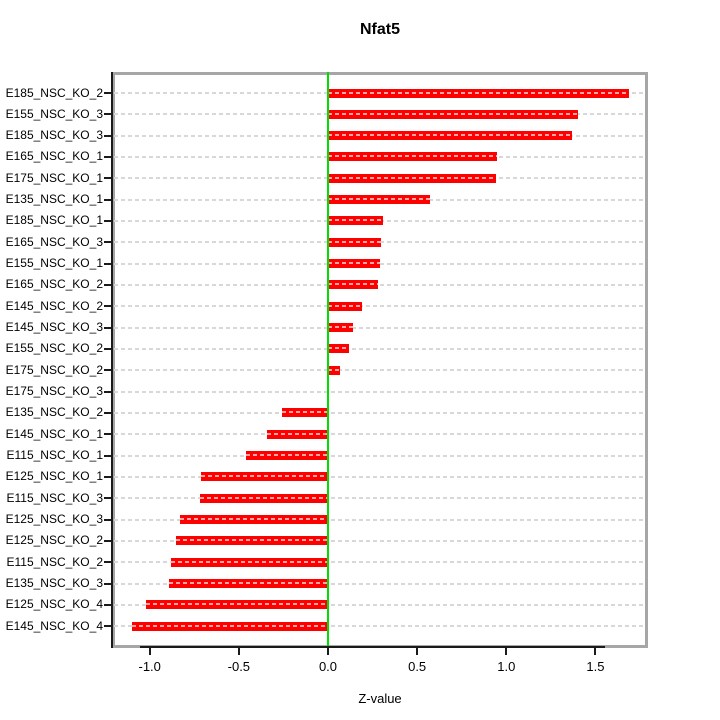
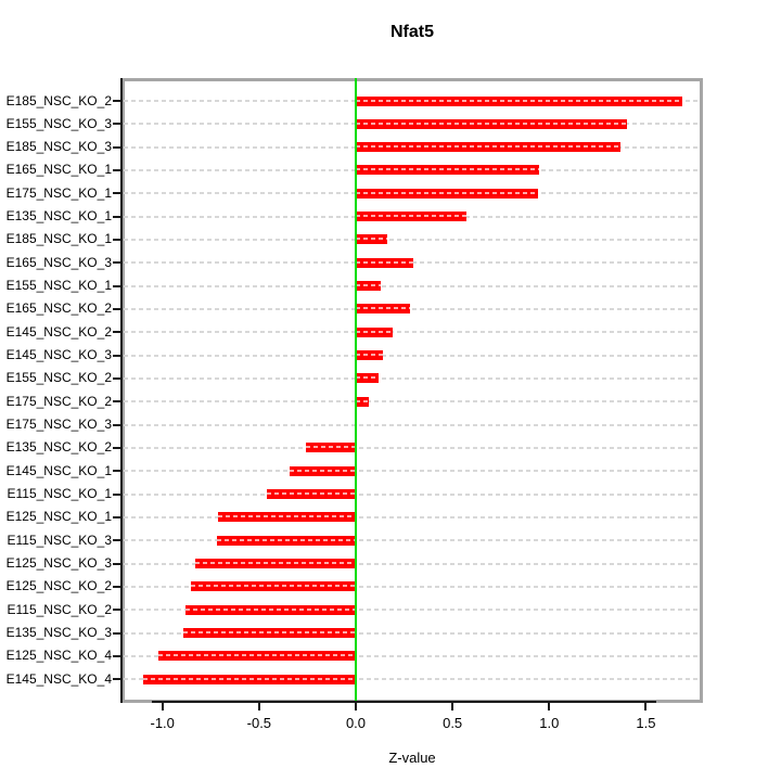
E185_NSC_KO_1: 0.31 -> 0.16
E155_NSC_KO_1: 0.29 -> 0.13
